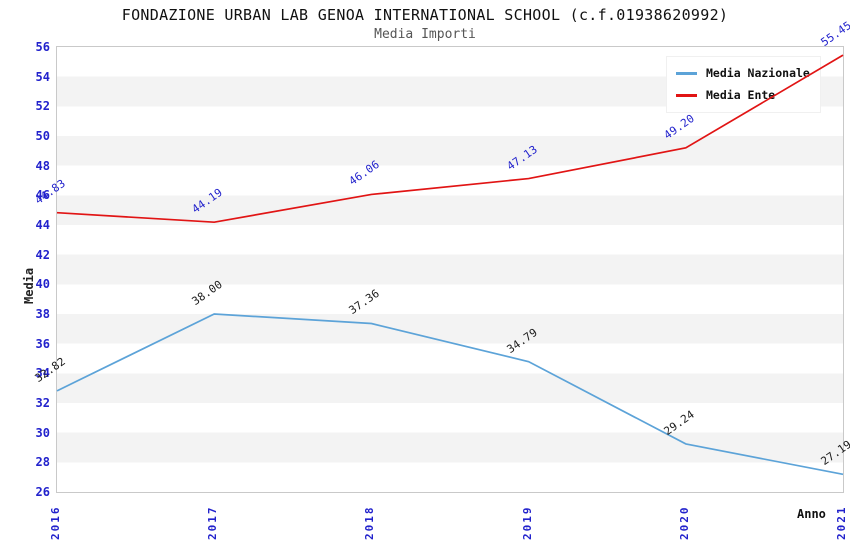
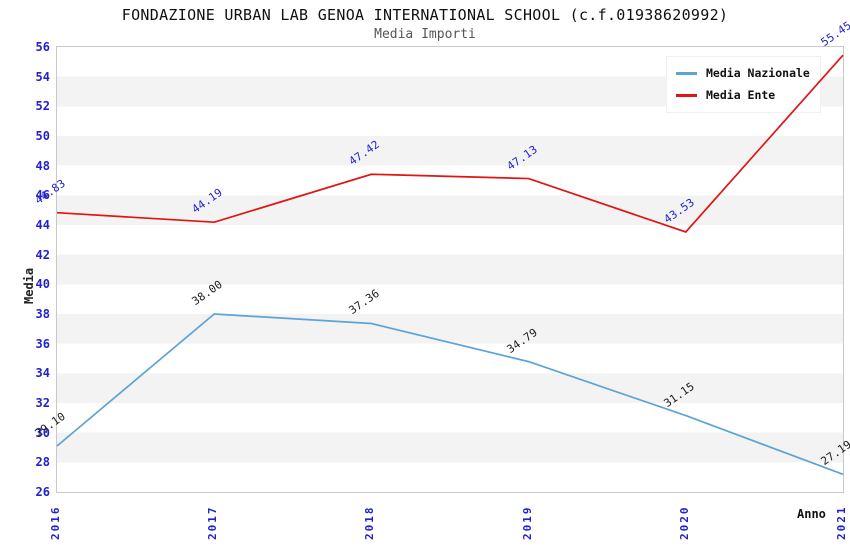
Media Nazionale/2016: 32.82 -> 29.10
Media Ente/2018: 46.06 -> 47.42
Media Nazionale/2020: 29.24 -> 31.15
Media Ente/2020: 49.20 -> 43.53
